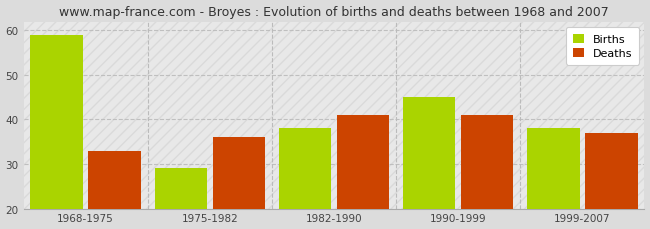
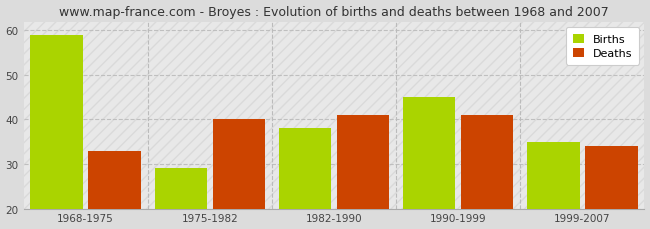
Deaths/1975-1982: 36 -> 40
Births/1999-2007: 38 -> 35
Deaths/1999-2007: 37 -> 34
